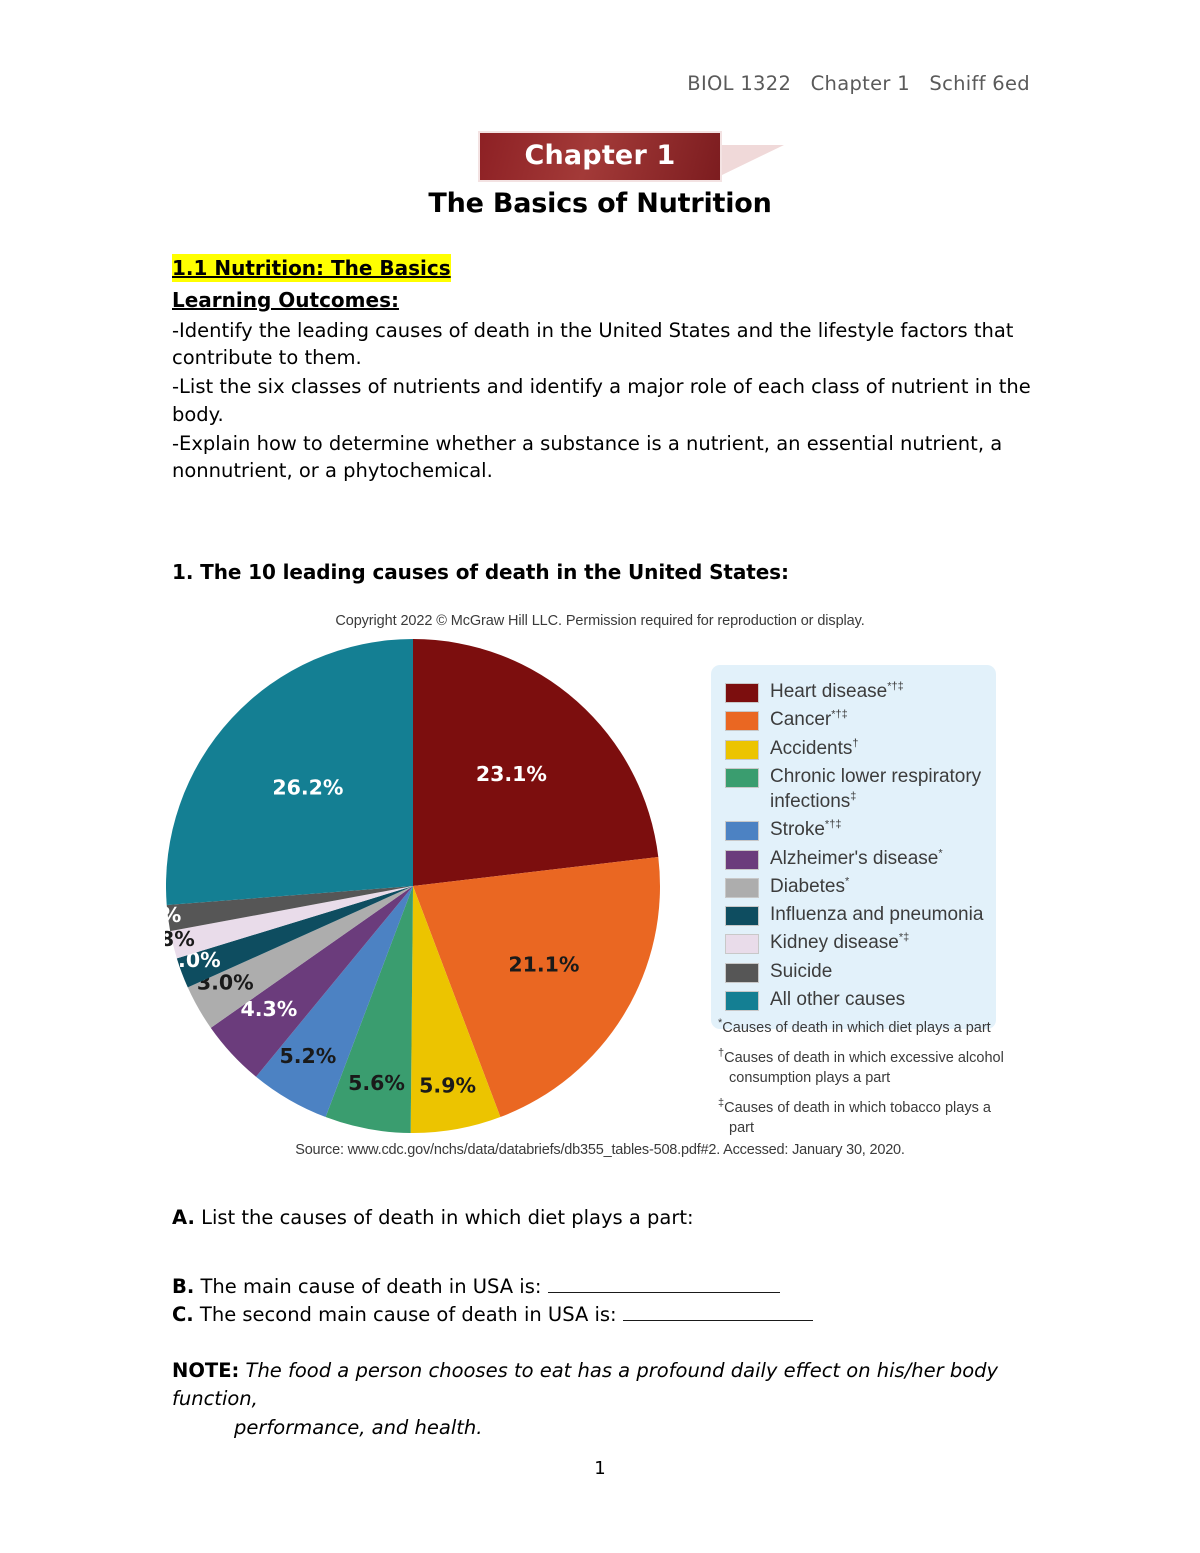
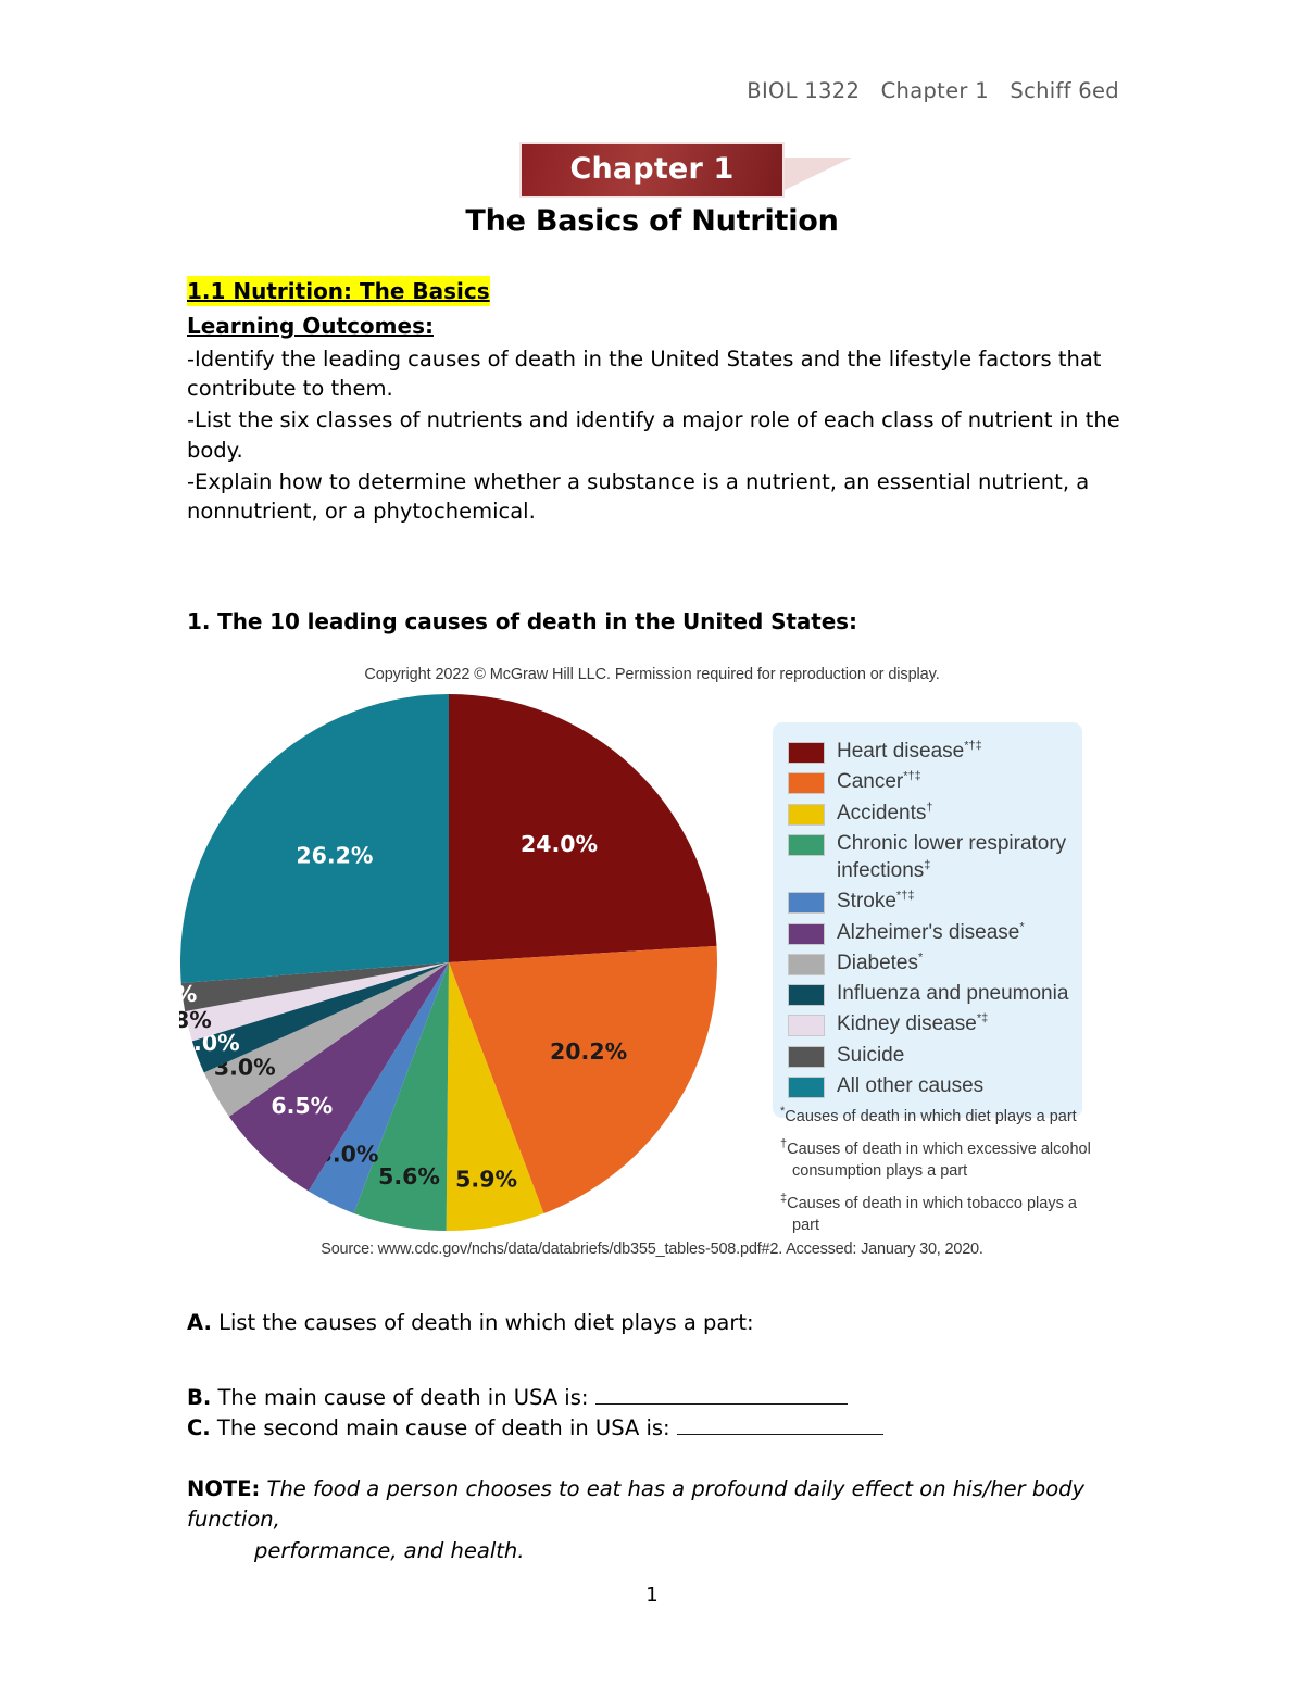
Heart disease: 23.1% -> 24.0%
Cancer: 21.1% -> 20.2%
Stroke: 5.2% -> 3.0%
Alzheimer's disease: 4.3% -> 6.5%
